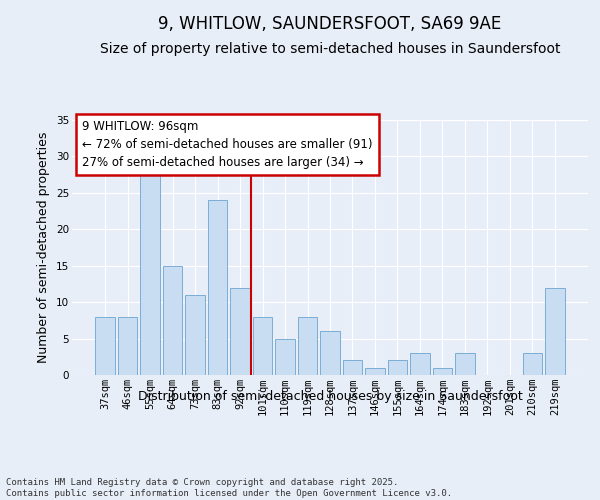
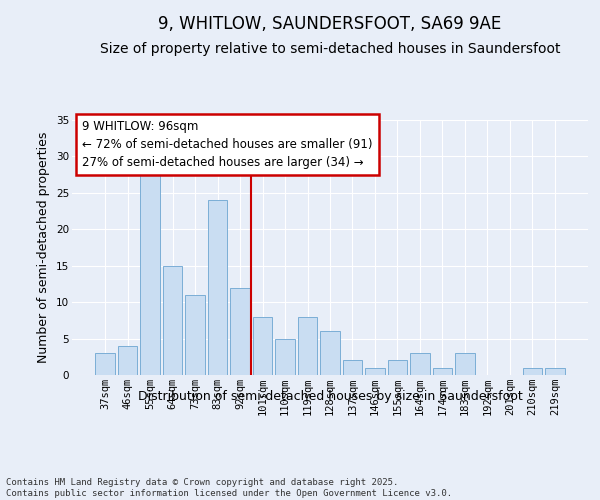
37sqm: 8 -> 3
46sqm: 8 -> 4
210sqm: 3 -> 1
219sqm: 12 -> 1
